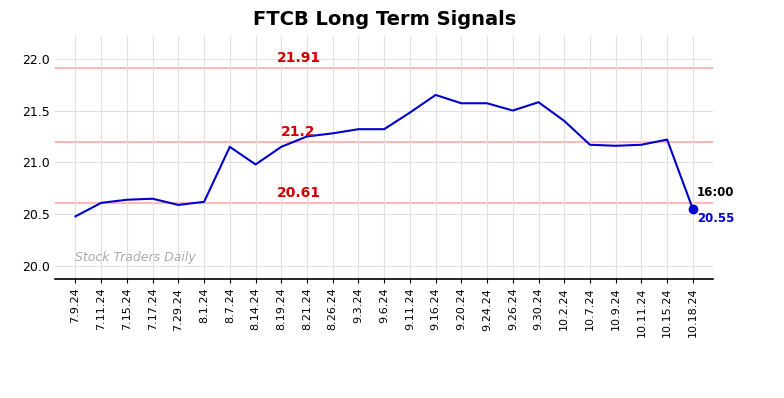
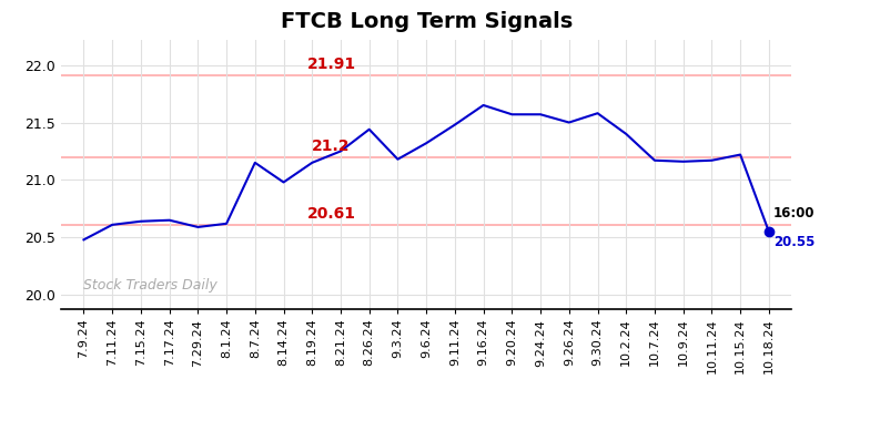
8.26.24: 21.28 -> 21.44
9.3.24: 21.32 -> 21.18
